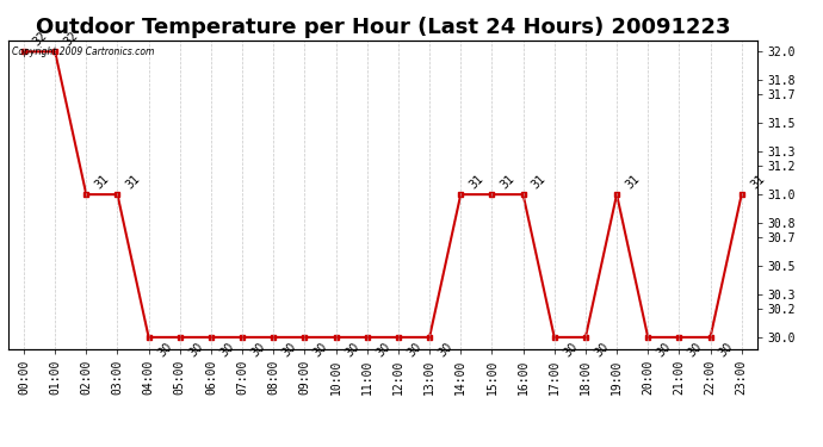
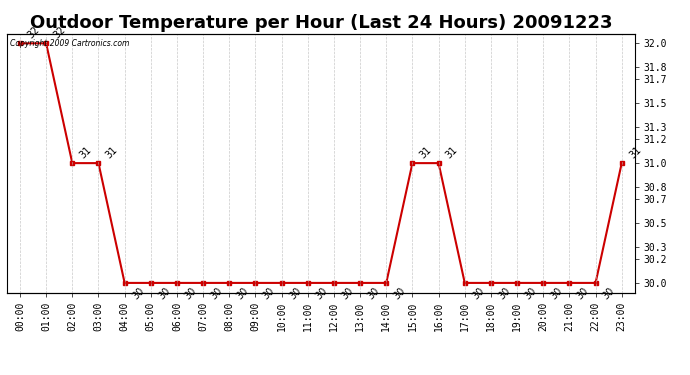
14:00: 31 -> 30
19:00: 31 -> 30
